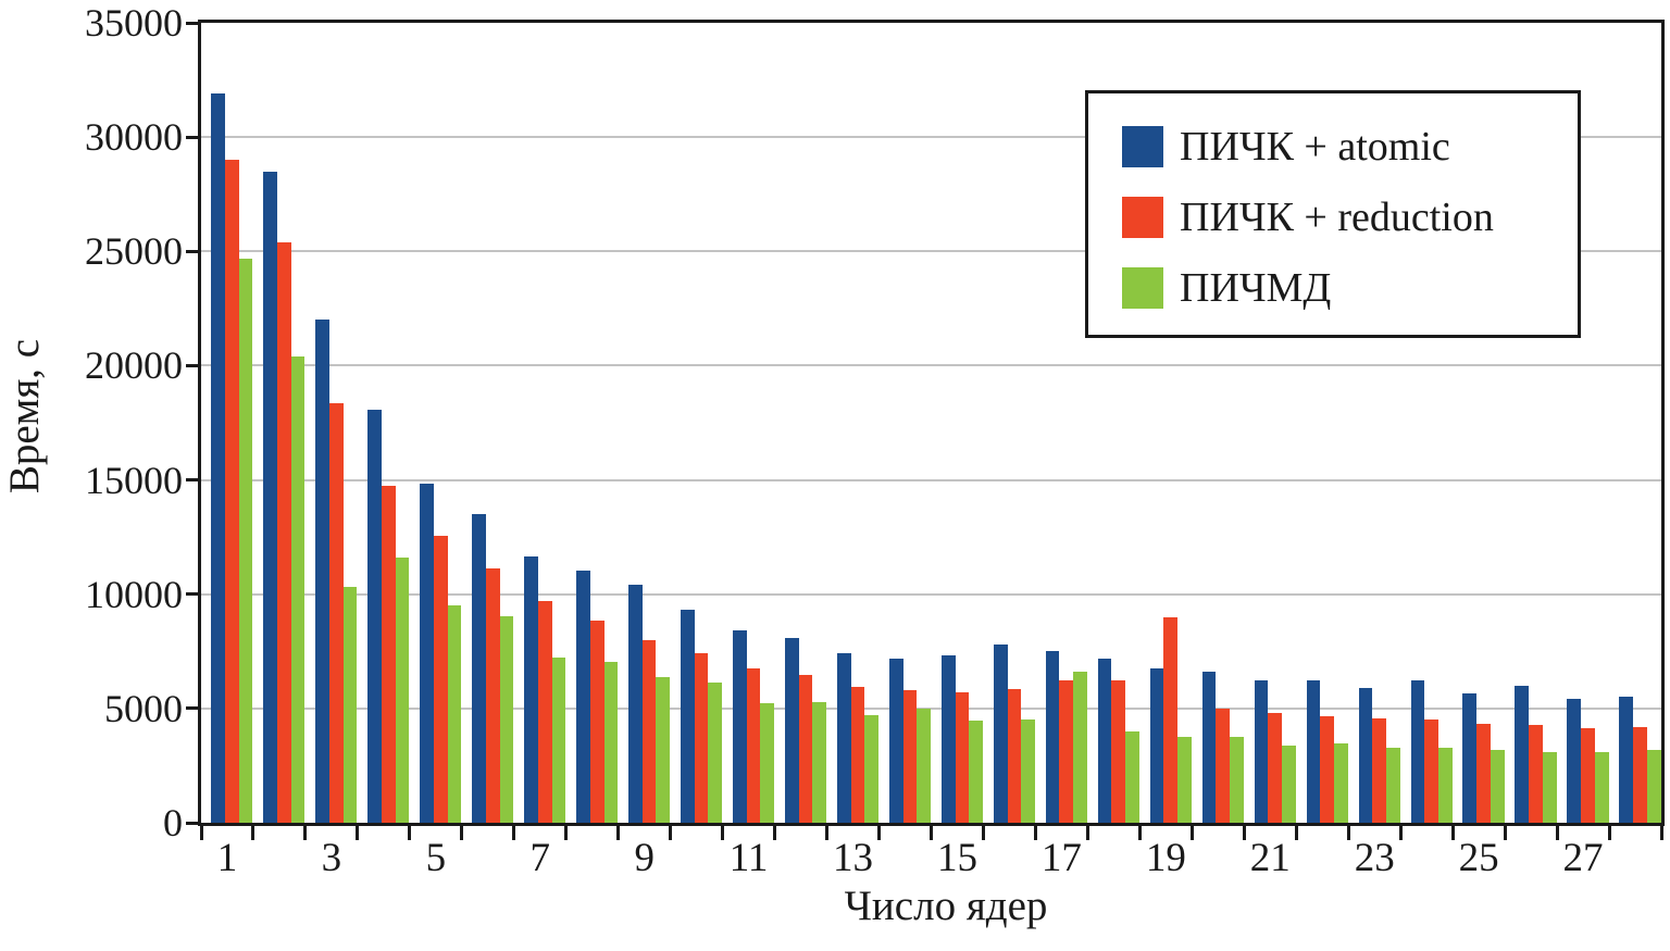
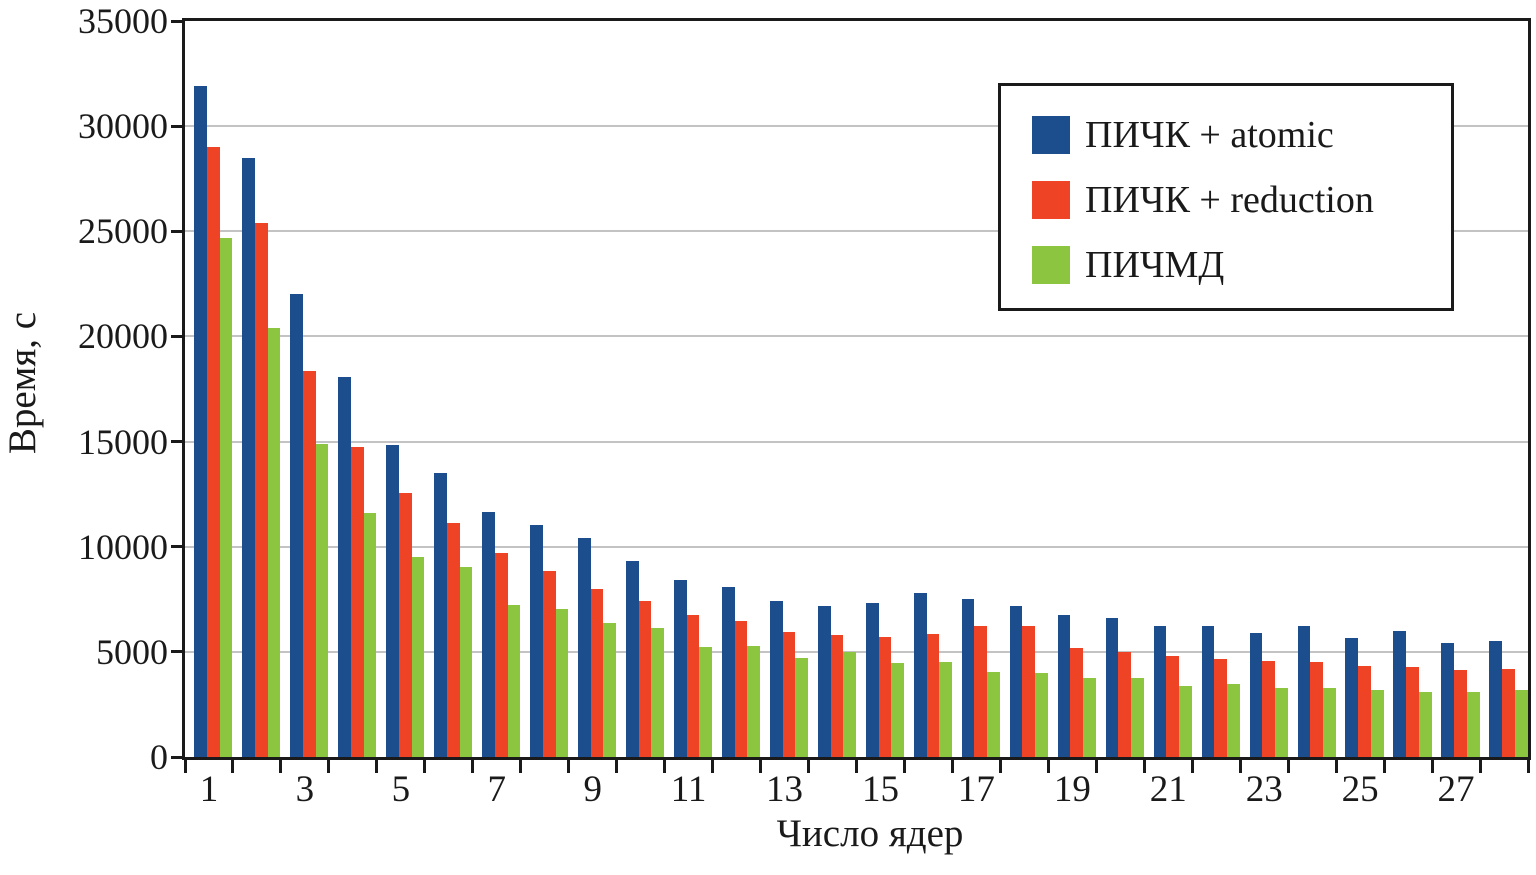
ПИЧМД/3: 10300 -> 14900
ПИЧМД/17: 6600 -> 4000
ПИЧК + reduction/19: 9000 -> 5200
